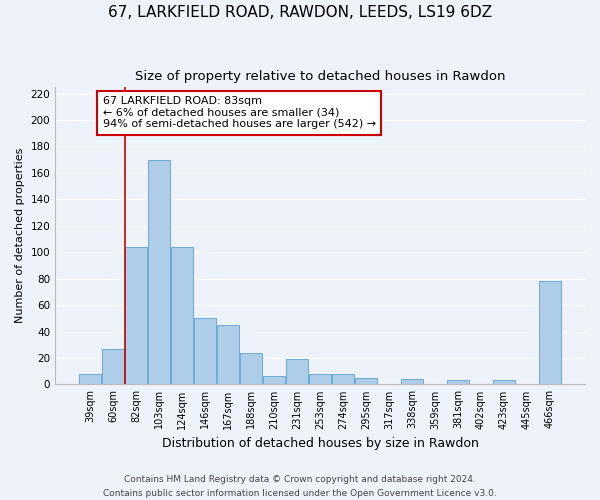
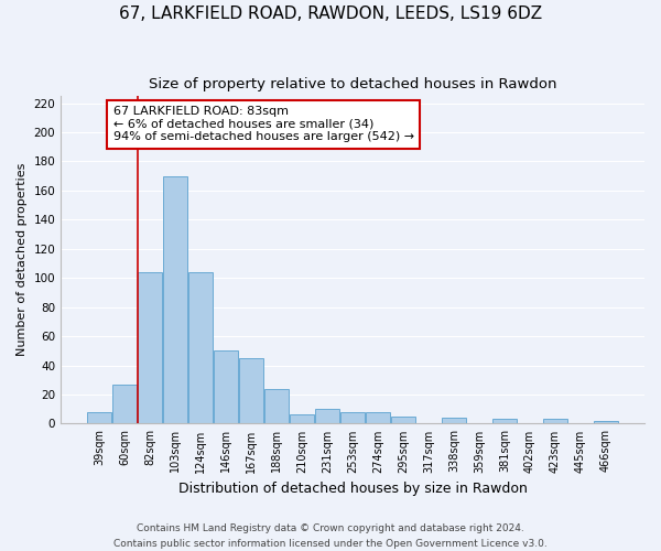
231sqm: 19 -> 10
466sqm: 78 -> 2
